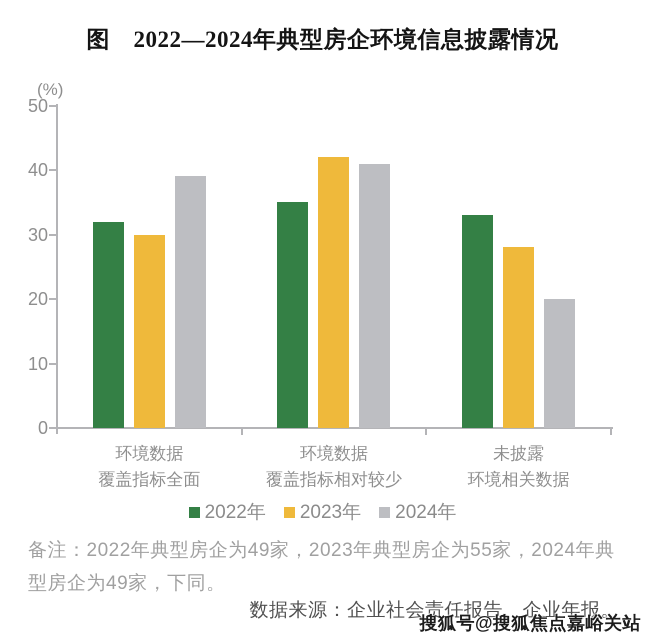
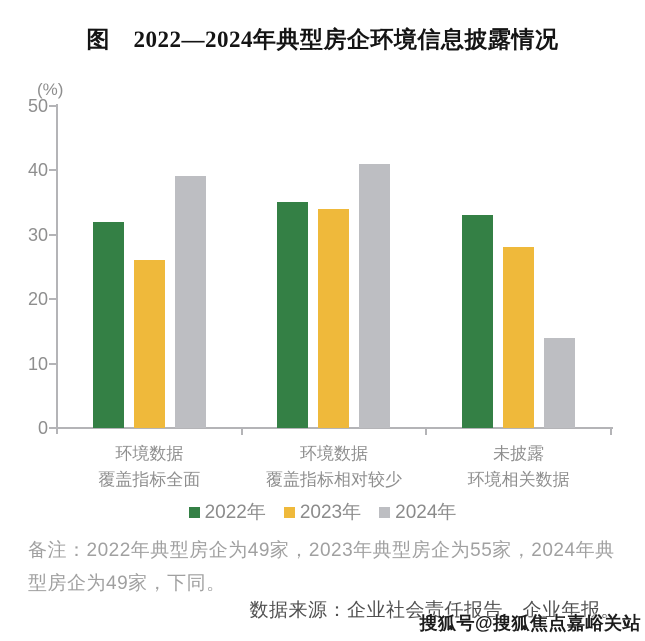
2023年/环境数据 覆盖指标全面: 30 -> 26
2023年/环境数据 覆盖指标相对较少: 42 -> 34
2024年/未披露 环境相关数据: 20 -> 14
